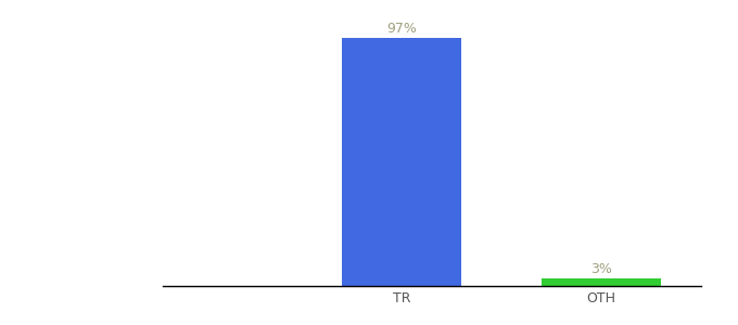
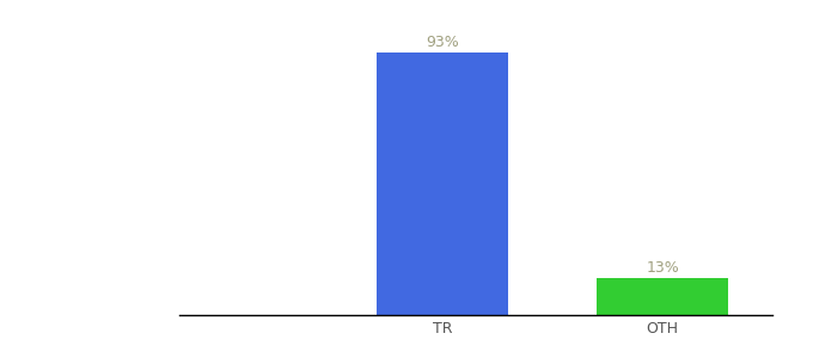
TR: 97% -> 93%
OTH: 3% -> 13%
